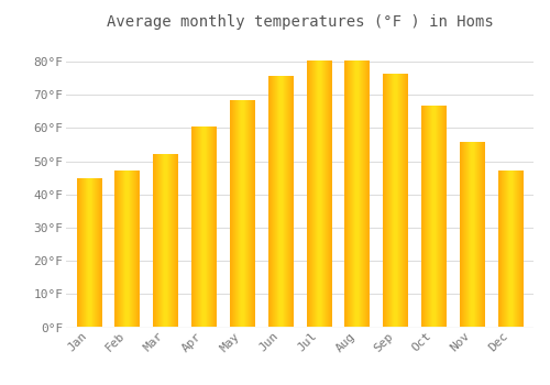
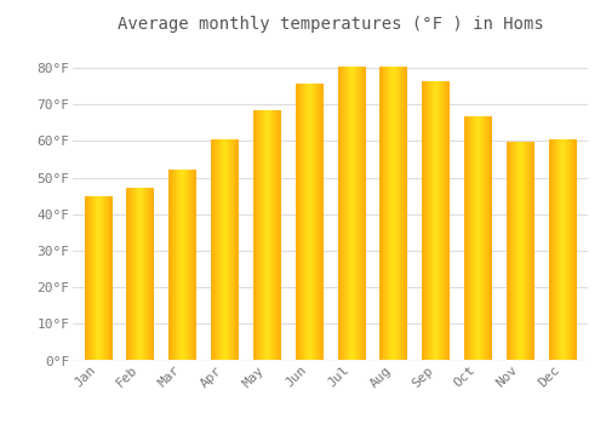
Nov: 55.5°F -> 59.5°F
Dec: 47.0°F -> 60.0°F
